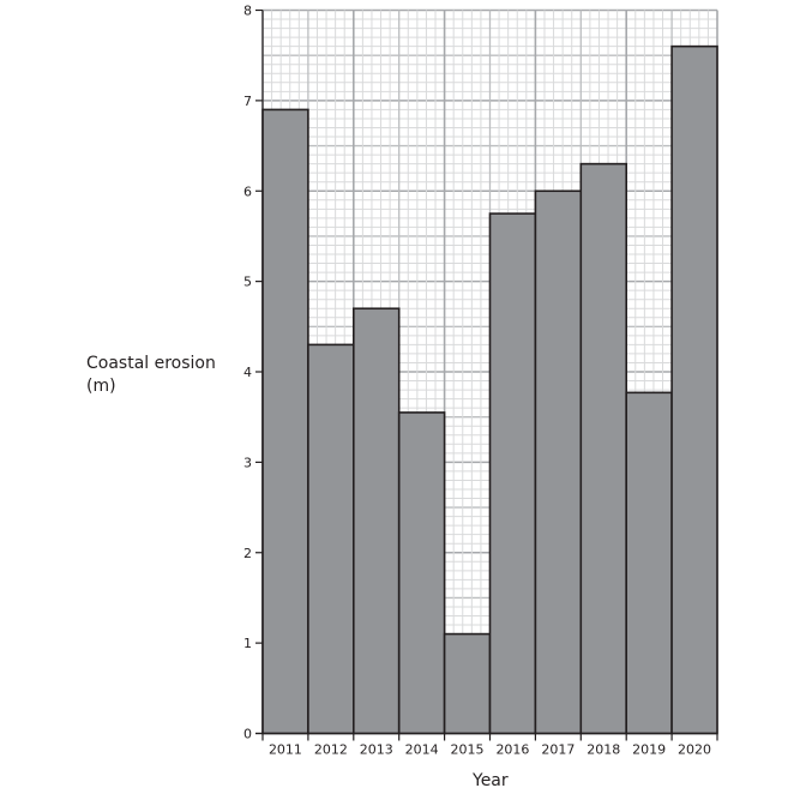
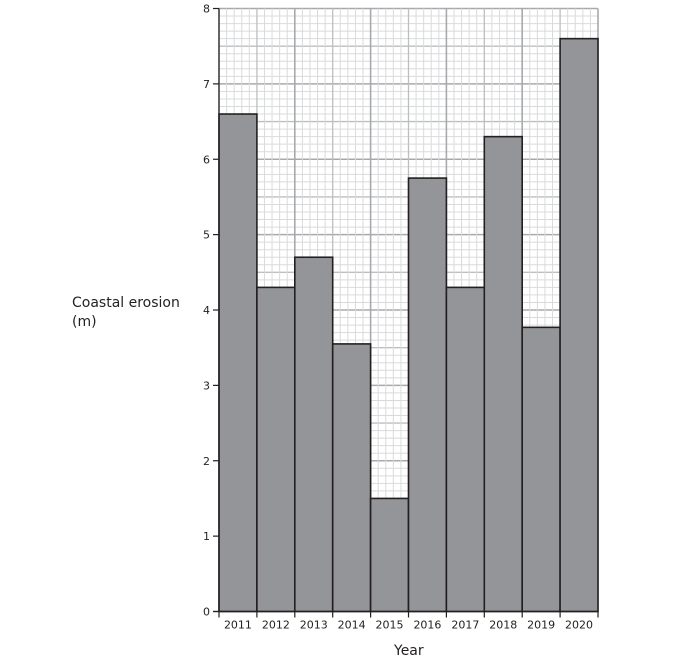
2011: 6.9 -> 6.6
2015: 1.1 -> 1.5
2017: 6.0 -> 4.3
